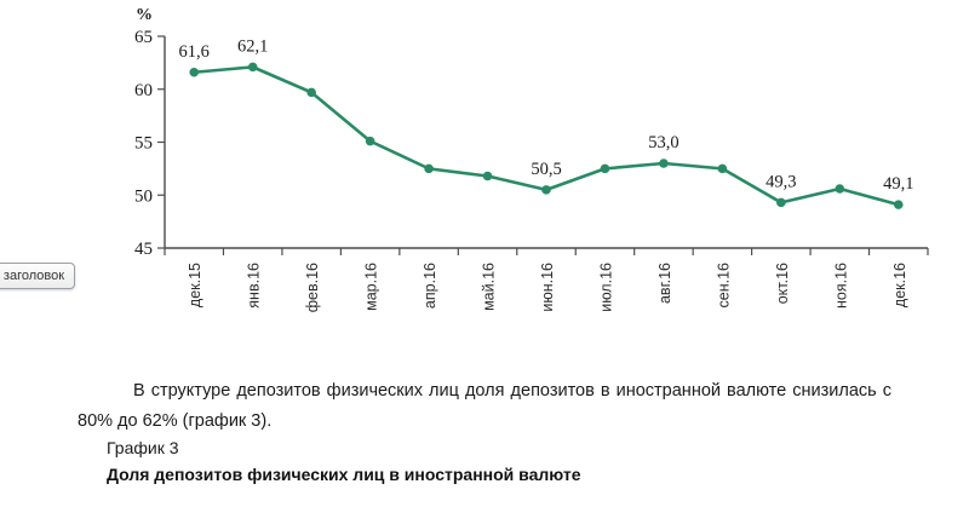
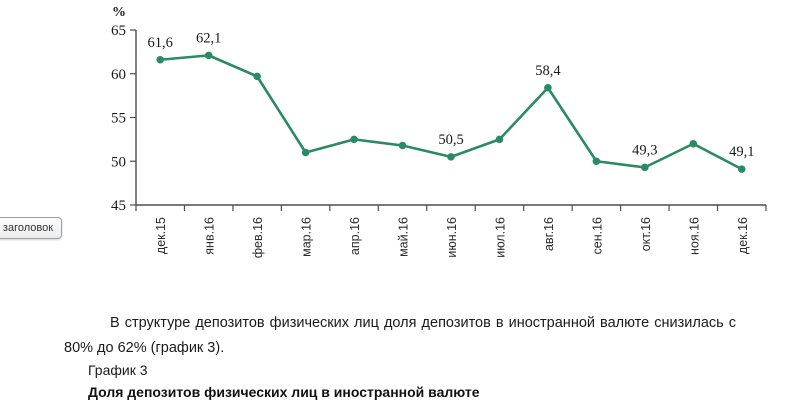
мар.16: 55 -> 51
авг.16: 53,0 -> 58,4
сен.16: 52 -> 50
ноя.16: 51 -> 52
